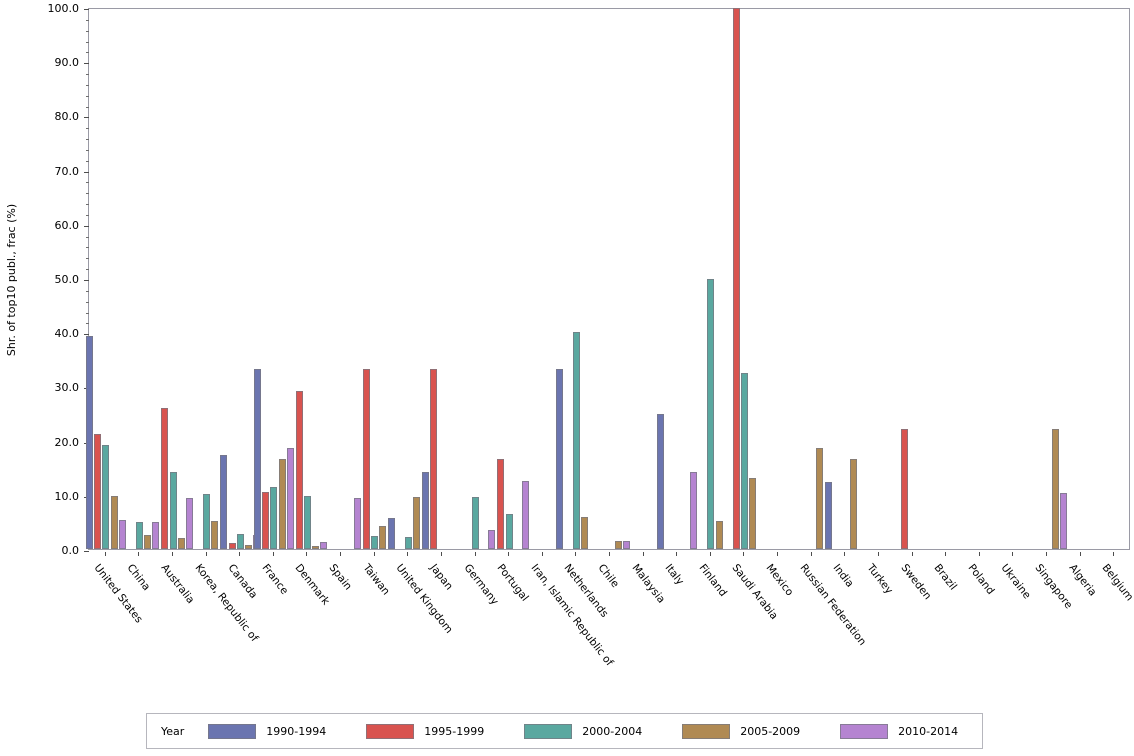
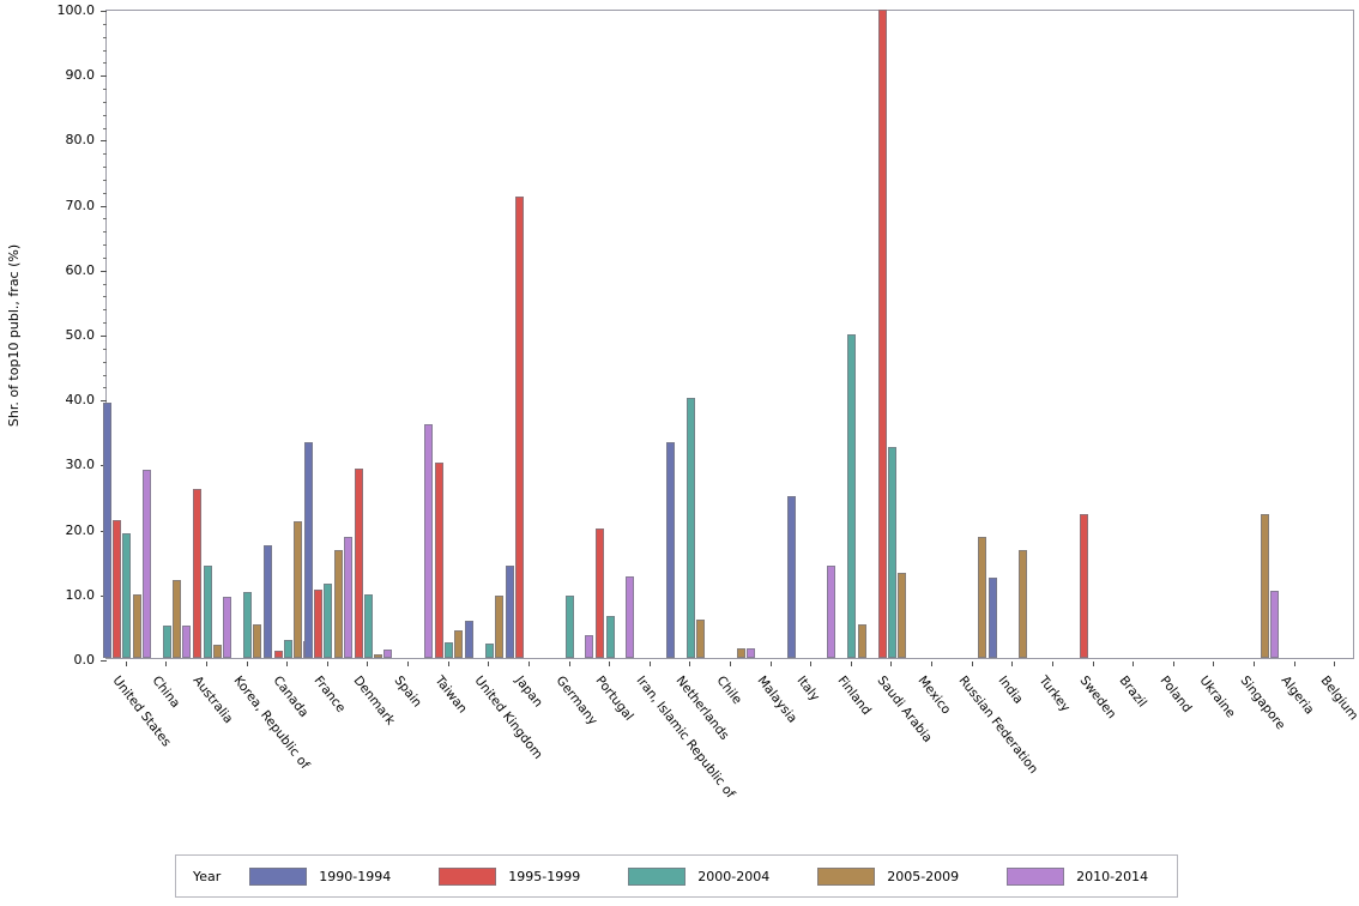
2010-2014/United States: 5 -> 29
2005-2009/China: 3 -> 12
2005-2009/Canada: 1 -> 21
2010-2014/Spain: 9 -> 36
1995-1999/Taiwan: 33 -> 30
1995-1999/Japan: 33 -> 71
1995-1999/Portugal: 17 -> 20
